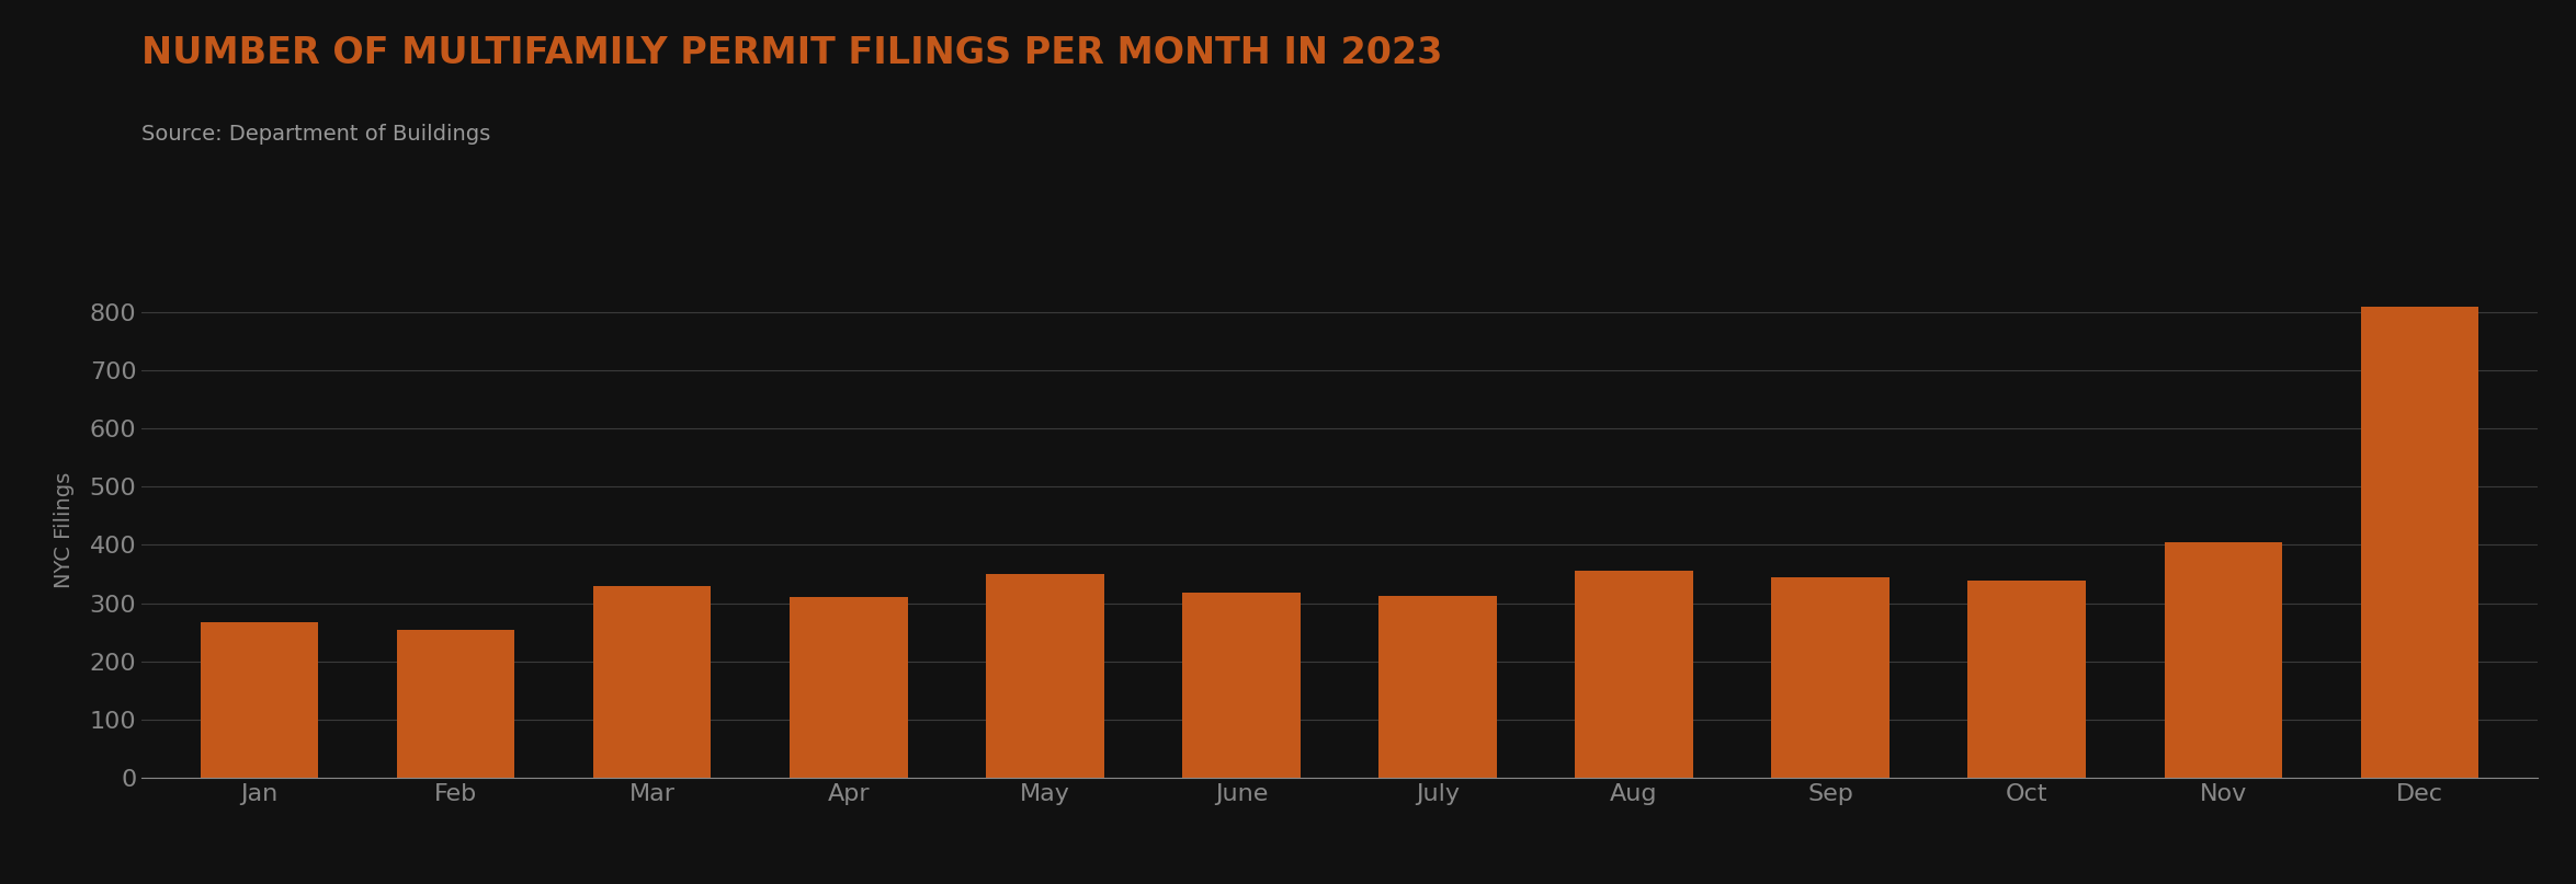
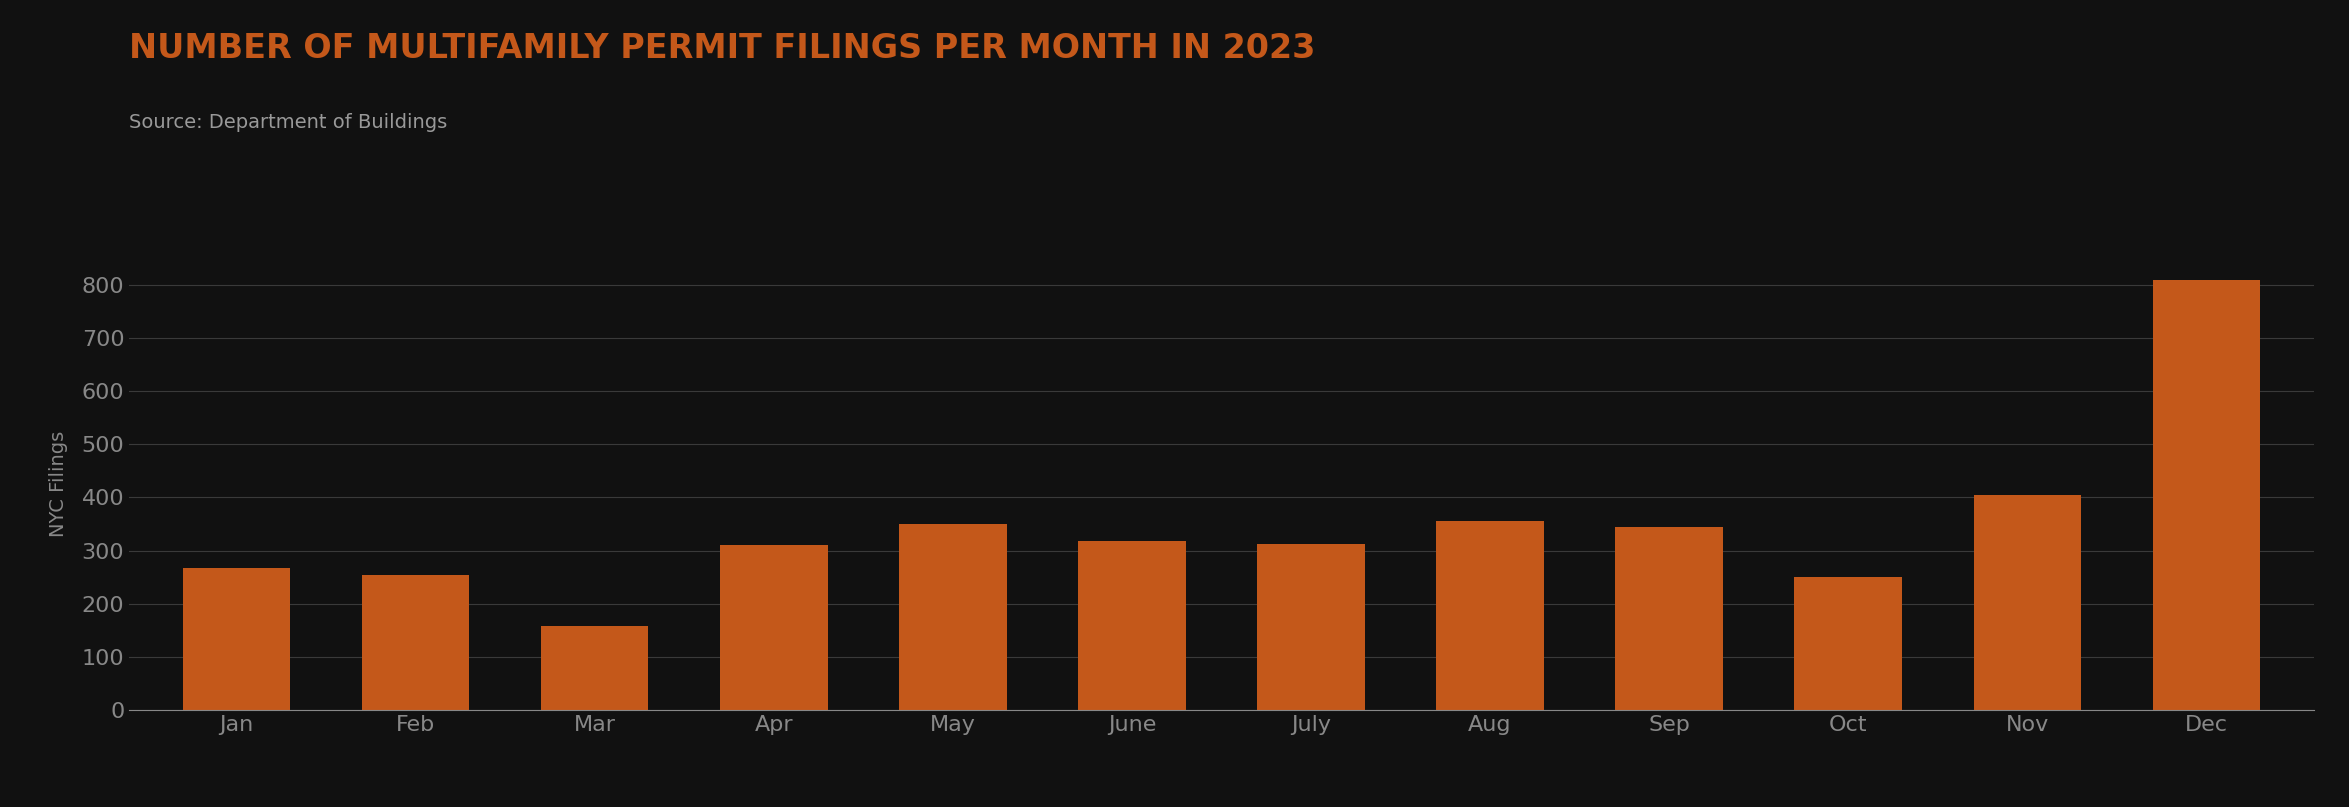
Mar: 330 -> 158
Oct: 338 -> 250
